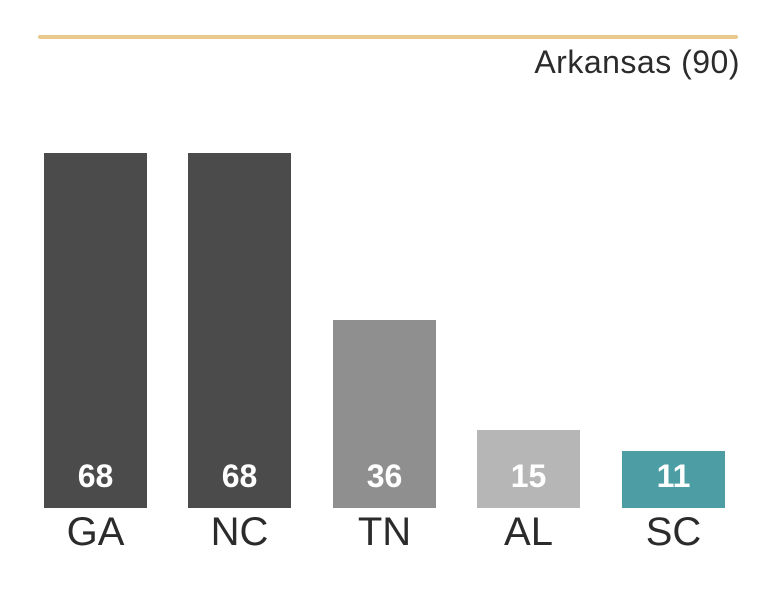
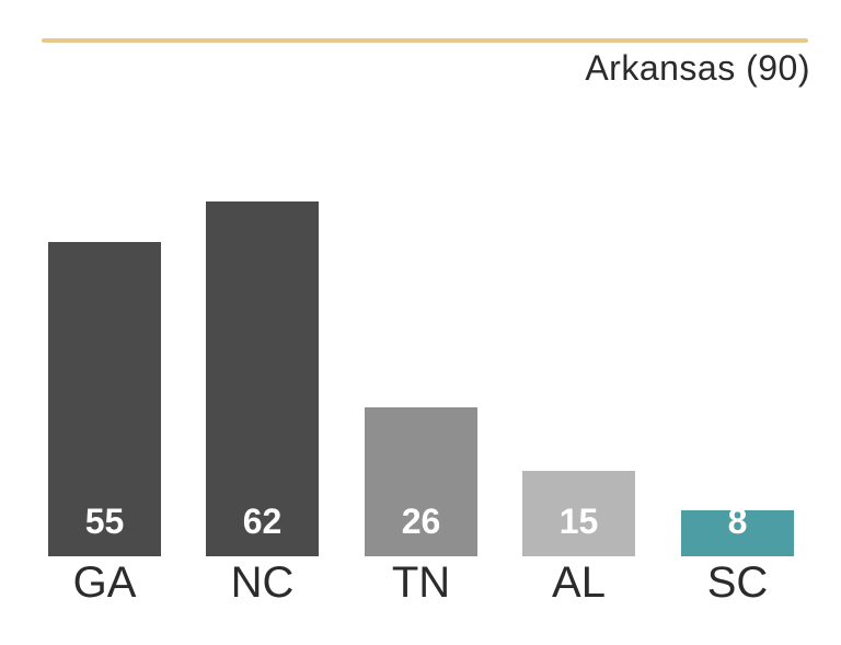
GA: 68 -> 55
NC: 68 -> 62
TN: 36 -> 26
SC: 11 -> 8
